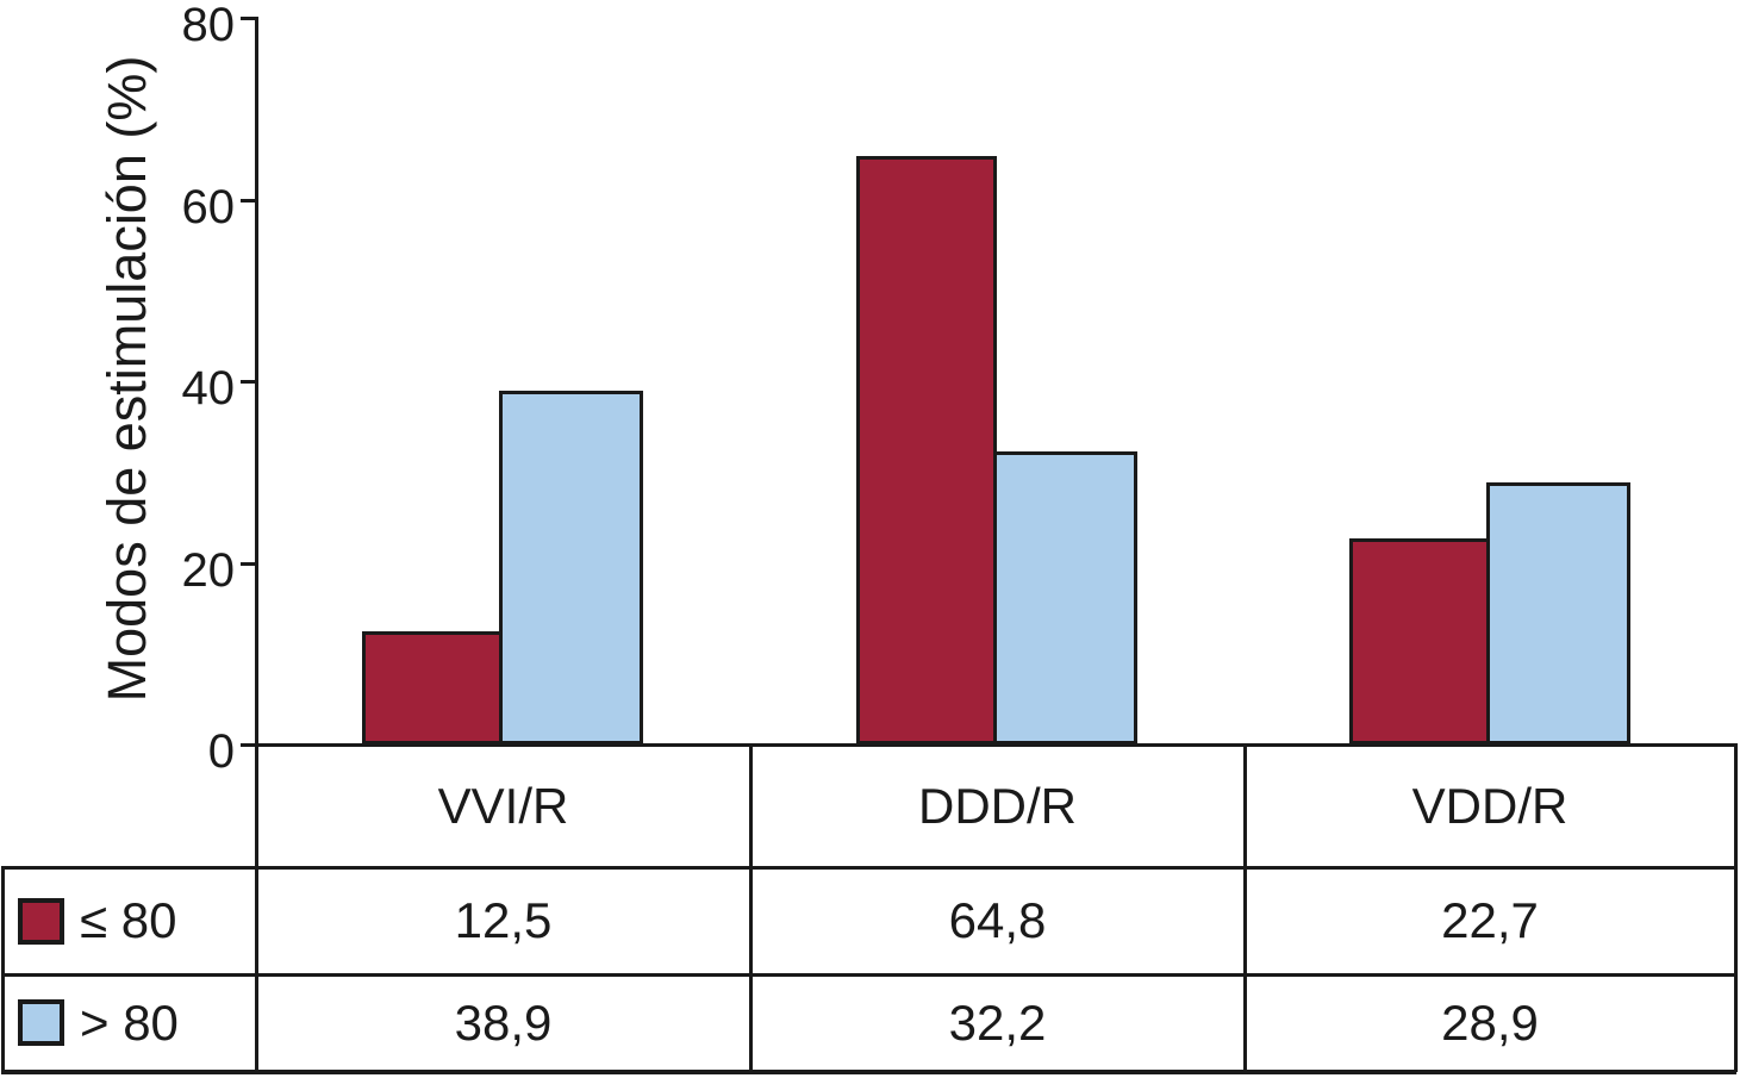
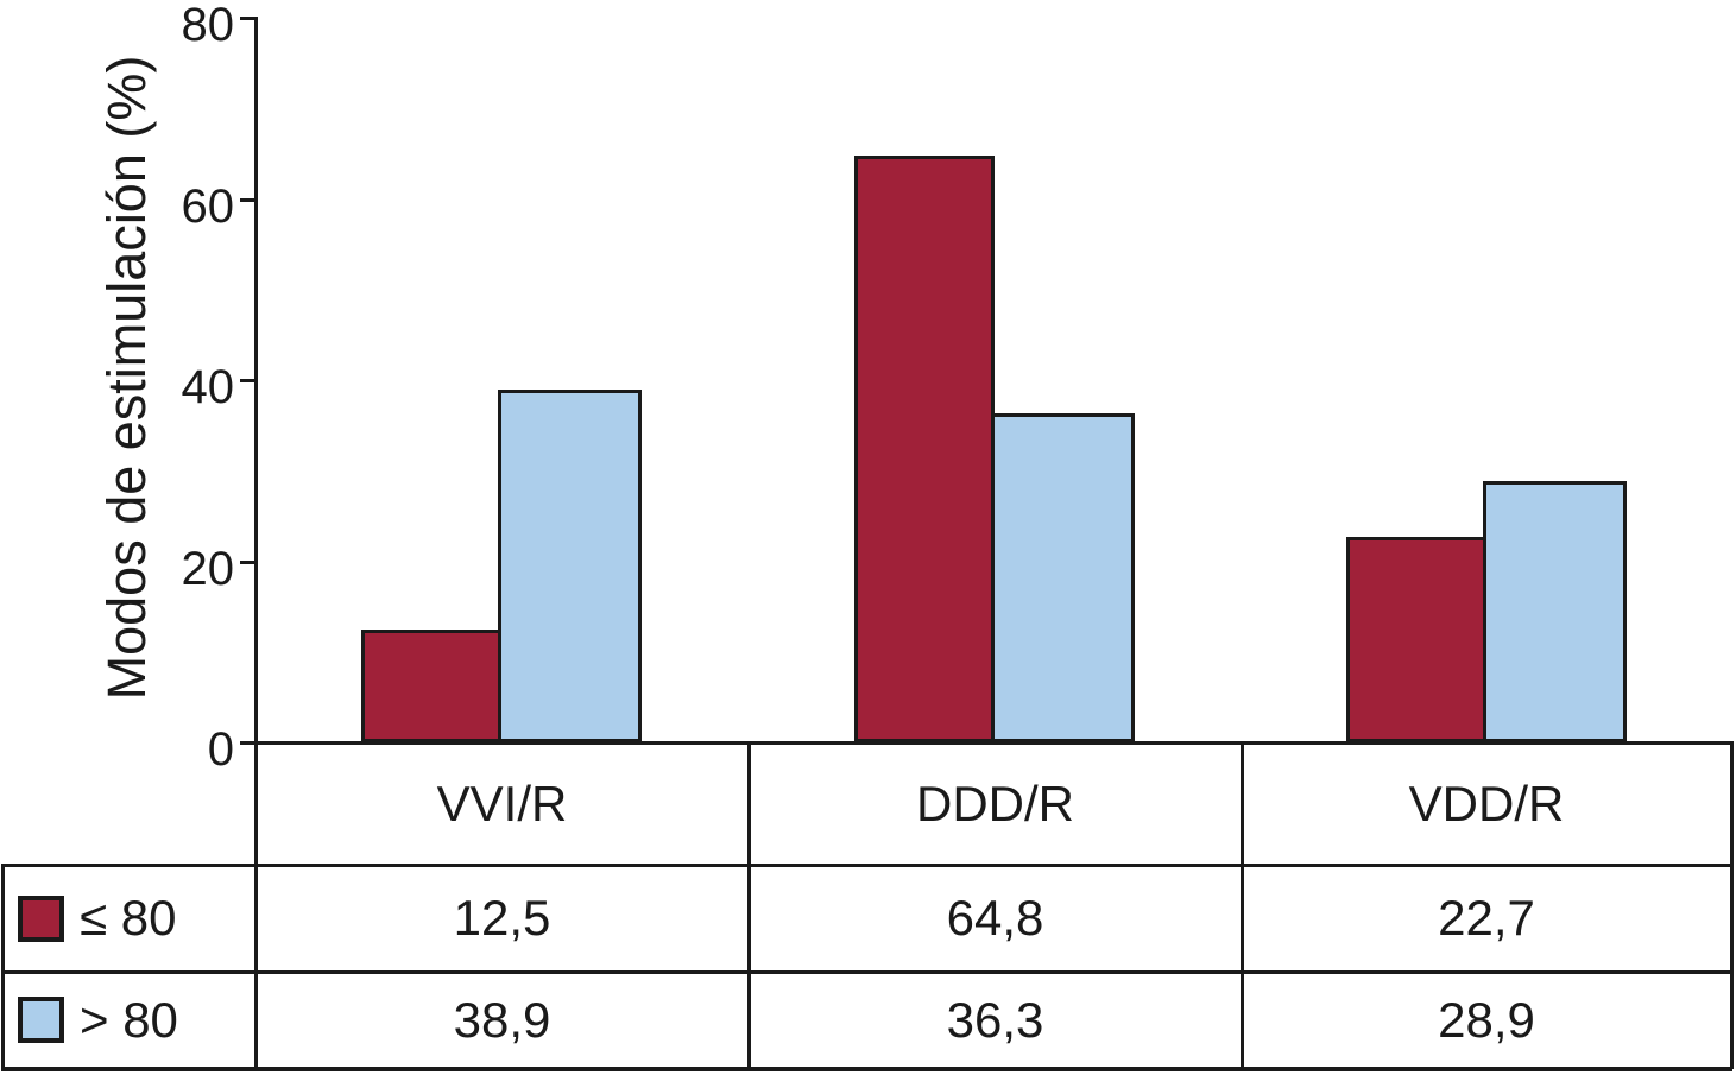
> 80/DDD/R: 32,2 -> 36,3
